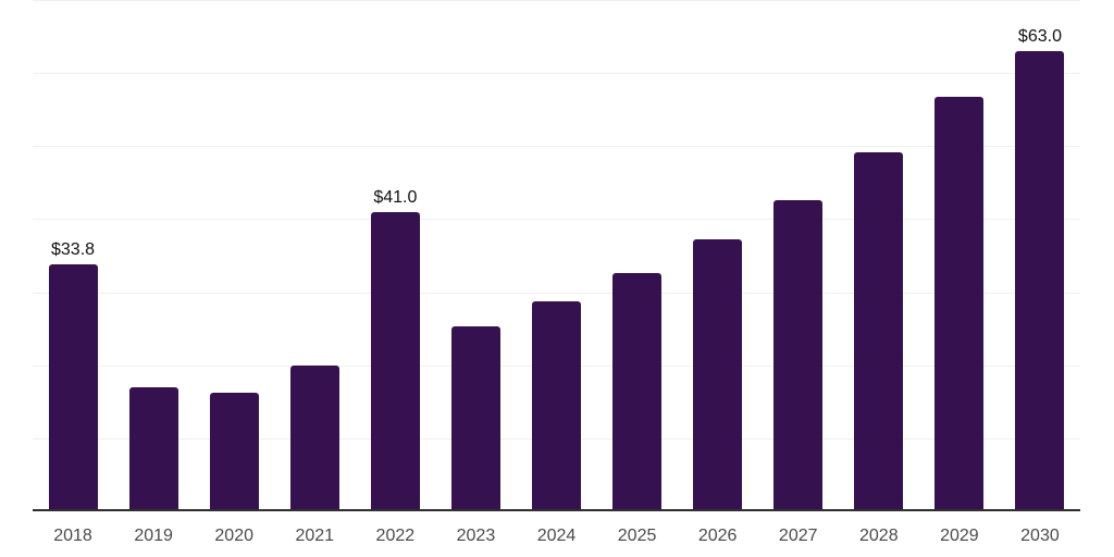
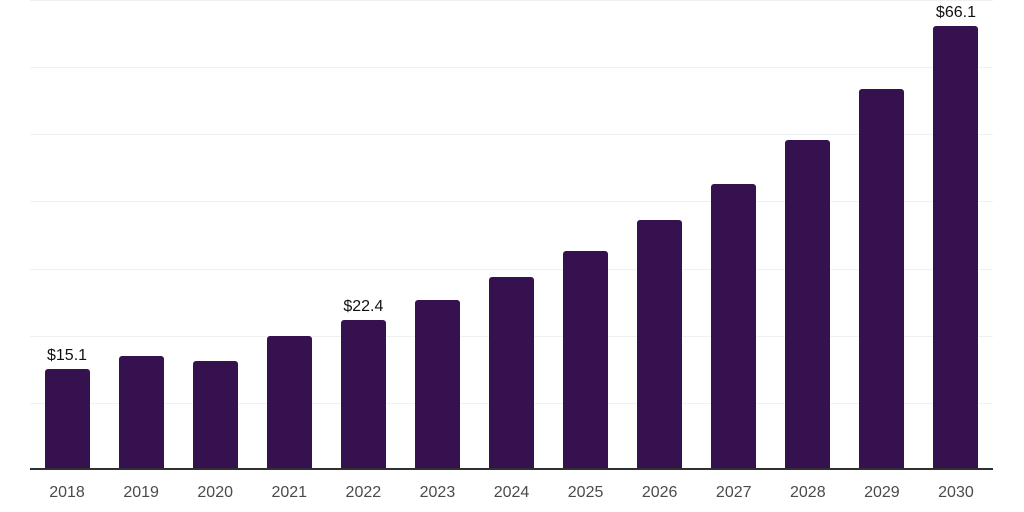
2018: $33.8 -> $15.1
2022: $41.0 -> $22.4
2030: $63.0 -> $66.1
